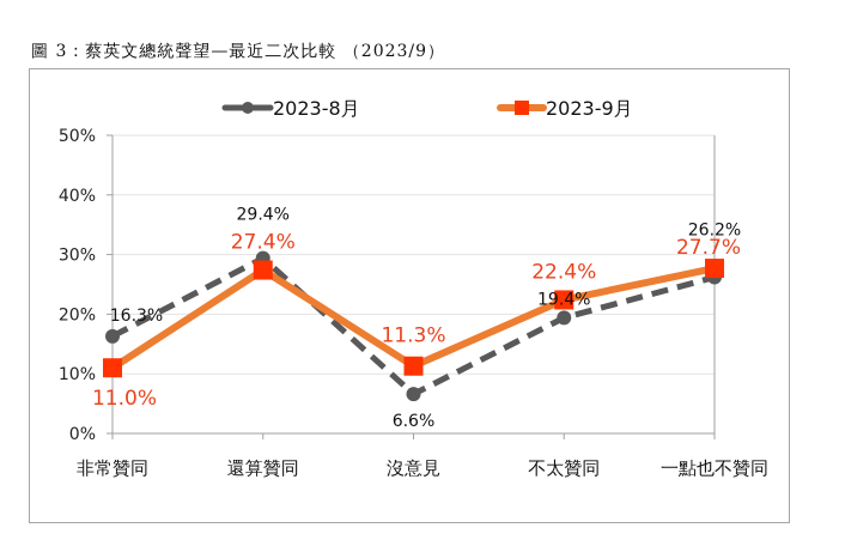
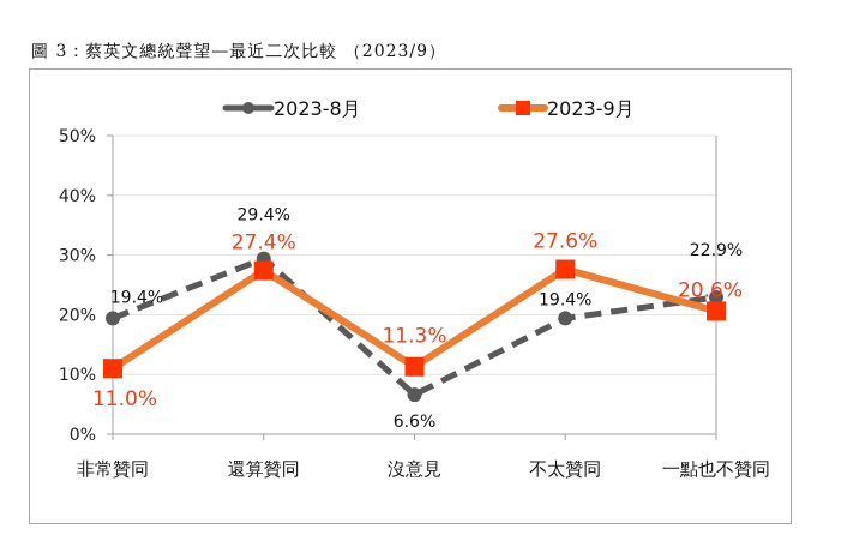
2023-8月/非常贊同: 16.3% -> 19.4%
2023-9月/不太贊同: 22.4% -> 27.6%
2023-8月/一點也不贊同: 26.2% -> 22.9%
2023-9月/一點也不贊同: 27.7% -> 20.6%
